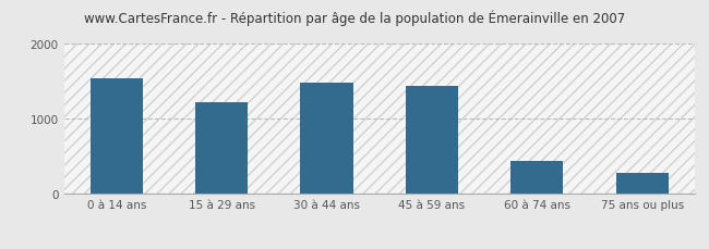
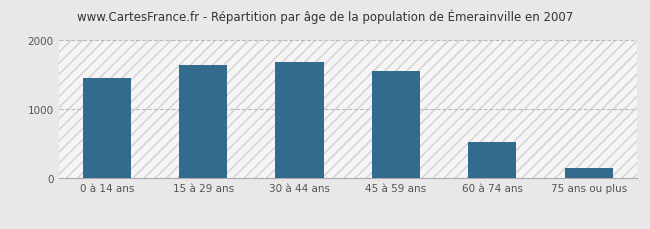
0 à 14 ans: 1540 -> 1450
15 à 29 ans: 1220 -> 1650
30 à 44 ans: 1480 -> 1680
45 à 59 ans: 1440 -> 1560
60 à 74 ans: 440 -> 530
75 ans ou plus: 280 -> 150
